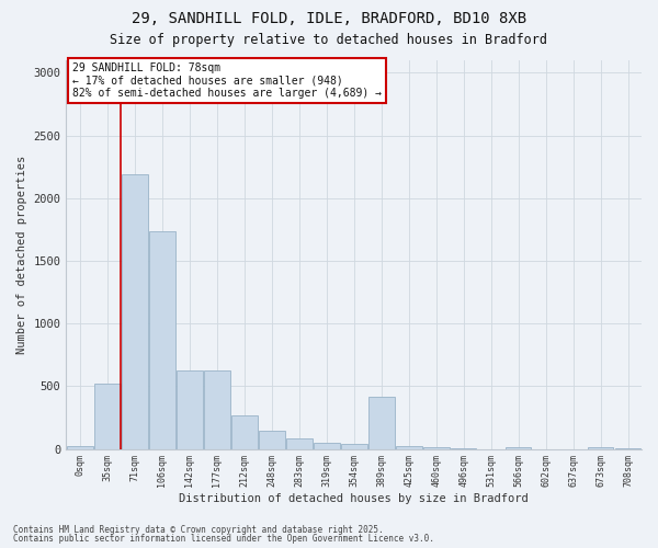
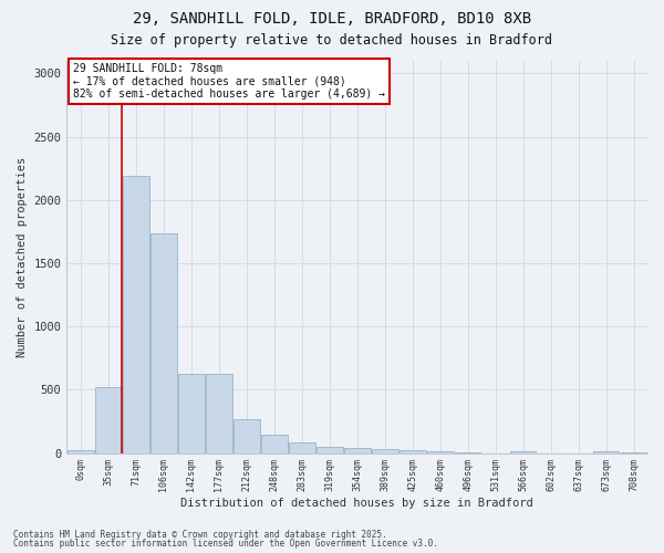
389sqm: 420 -> 30
